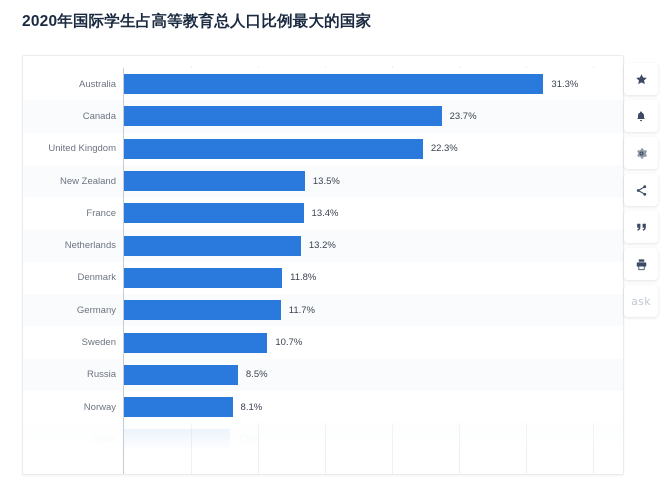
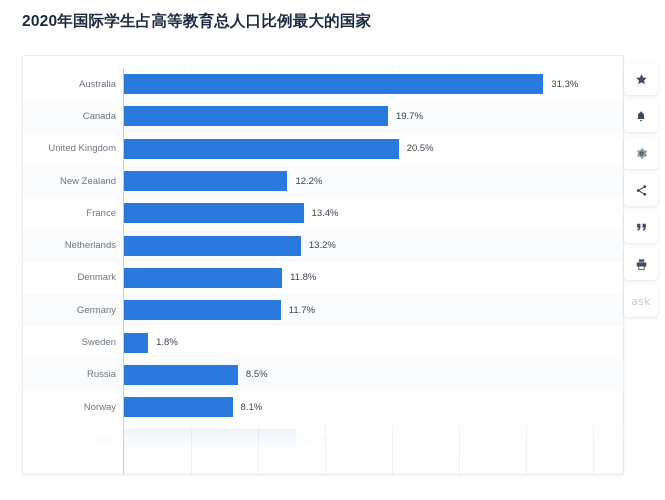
Canada: 23.7% -> 19.7%
United Kingdom: 22.3% -> 20.5%
New Zealand: 13.5% -> 12.2%
Sweden: 10.7% -> 1.8%
Spain: 7.9% -> 12.8%
